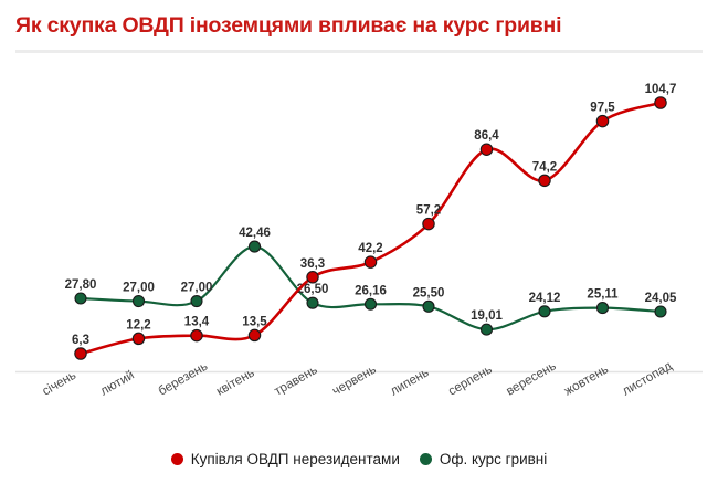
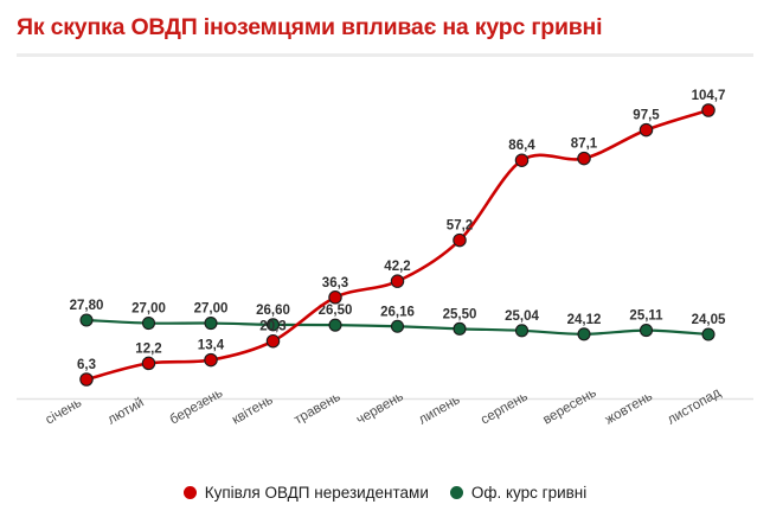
Купівля ОВДП нерезидентами/квітень: 13,5 -> 20,3
Оф. курс гривні/квітень: 42,46 -> 26,60
Оф. курс гривні/серпень: 19,01 -> 25,04
Купівля ОВДП нерезидентами/вересень: 74,2 -> 87,1
